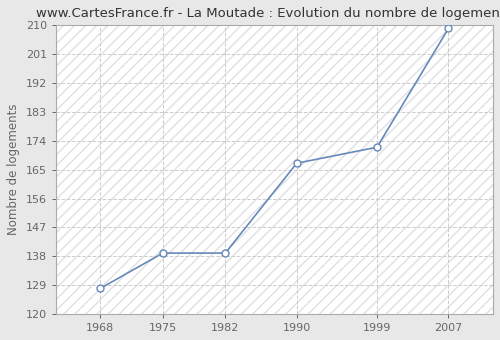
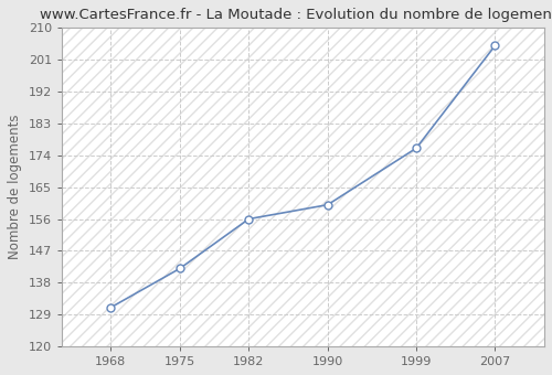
1968: 128 -> 131
1975: 139 -> 142
1982: 139 -> 156
1990: 167 -> 160
1999: 172 -> 176
2007: 209 -> 205
